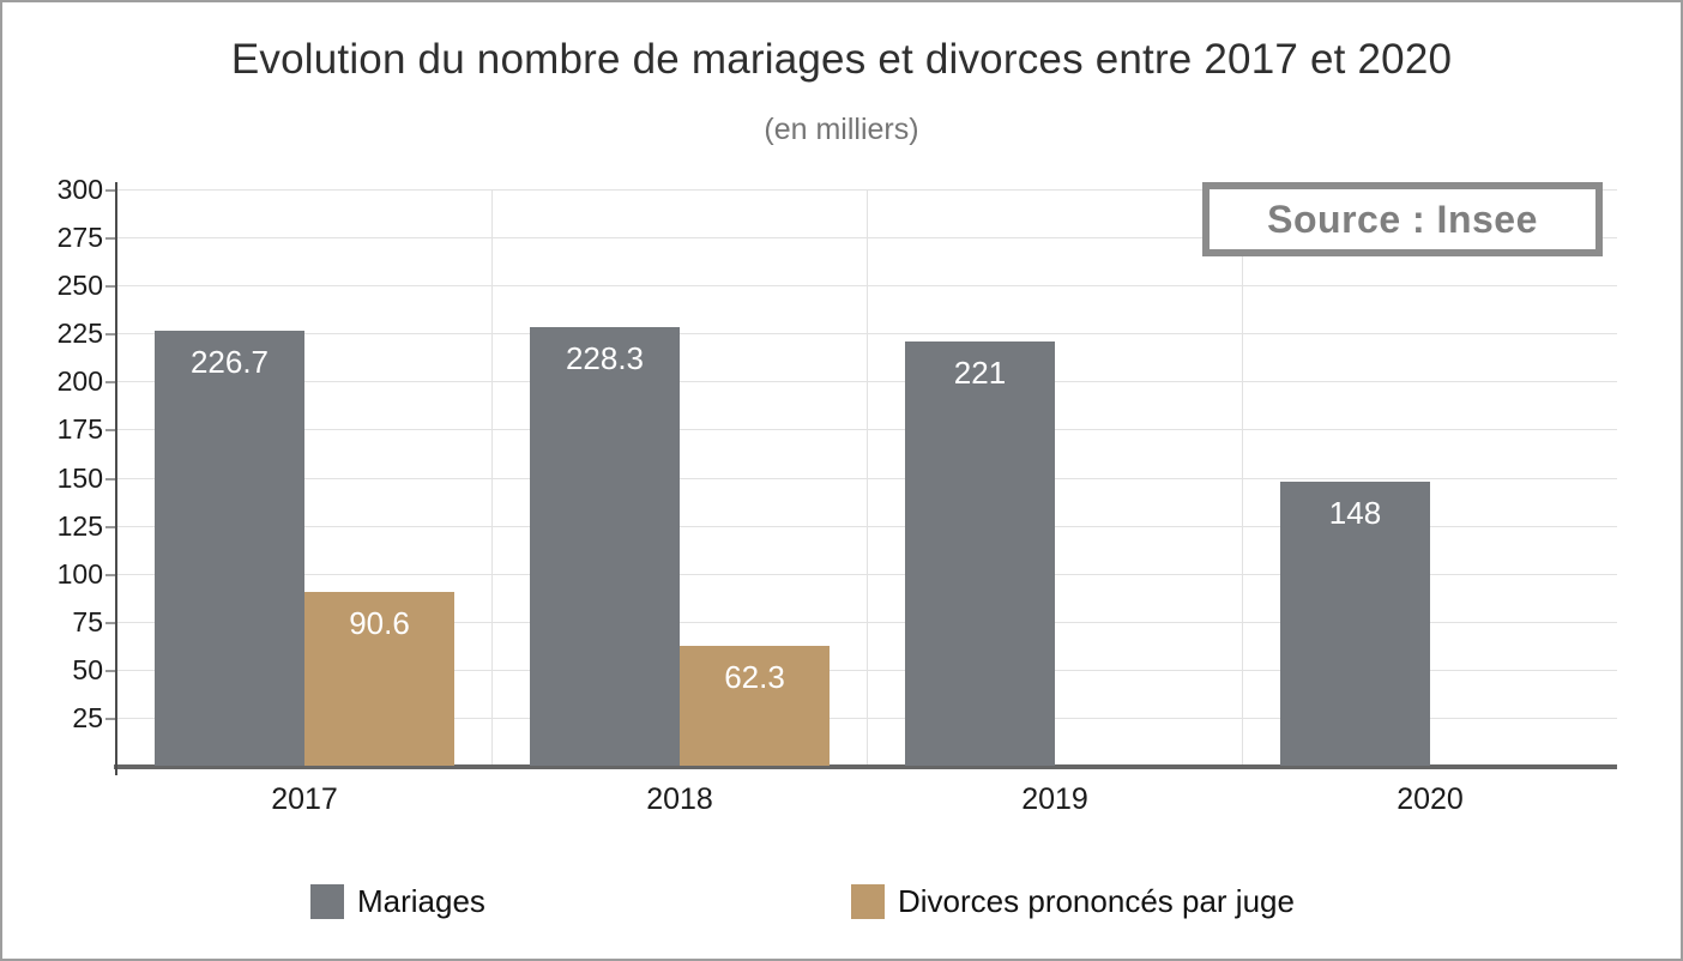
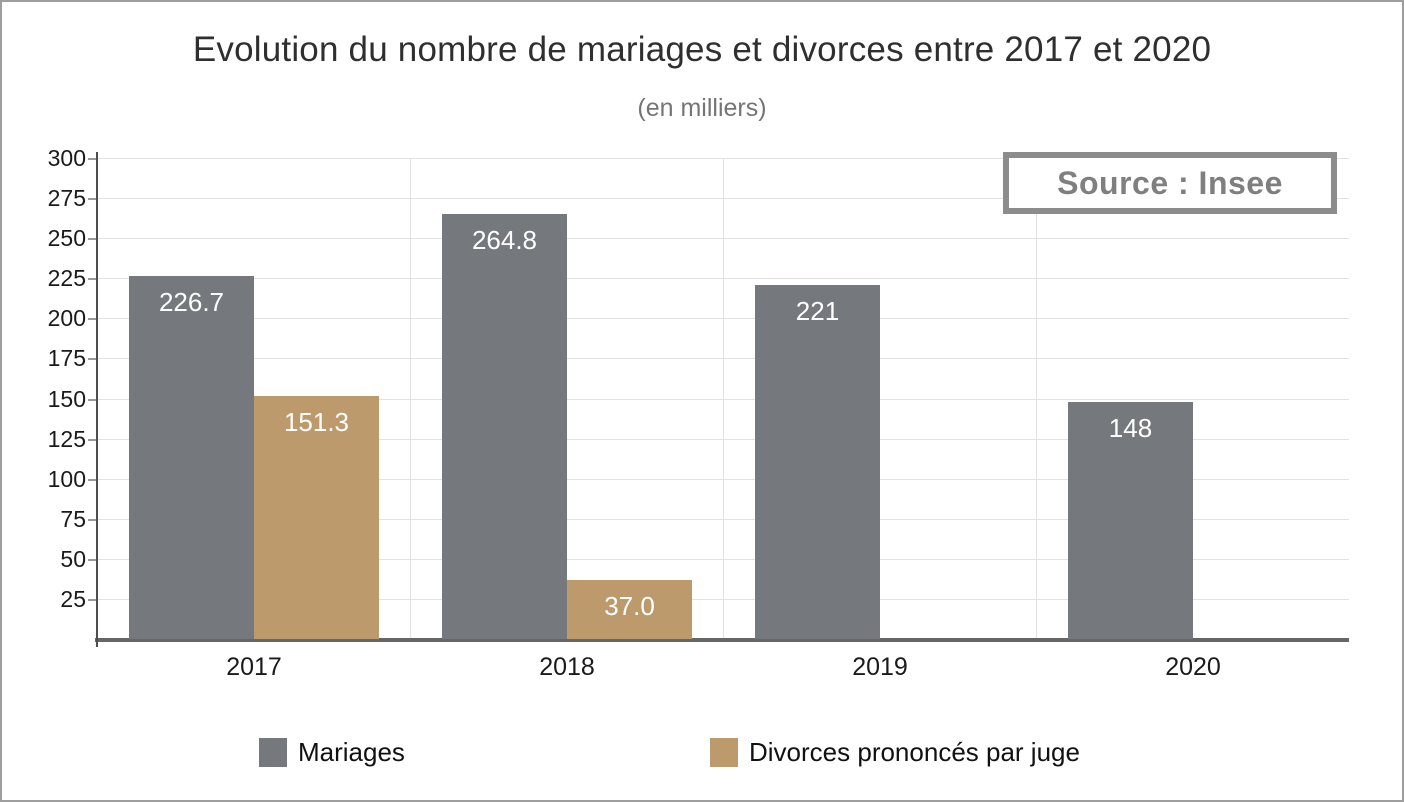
Divorces prononcés par juge/2017: 90.6 -> 151.3
Mariages/2018: 228.3 -> 264.8
Divorces prononcés par juge/2018: 62.3 -> 37.0
